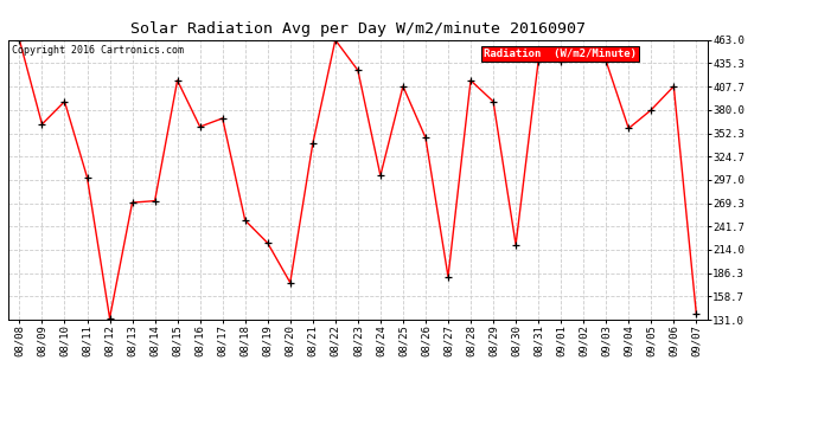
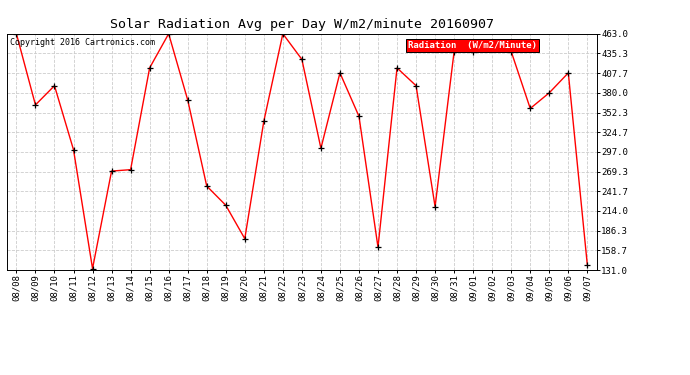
08/16: 360 -> 463
08/27: 182 -> 163
